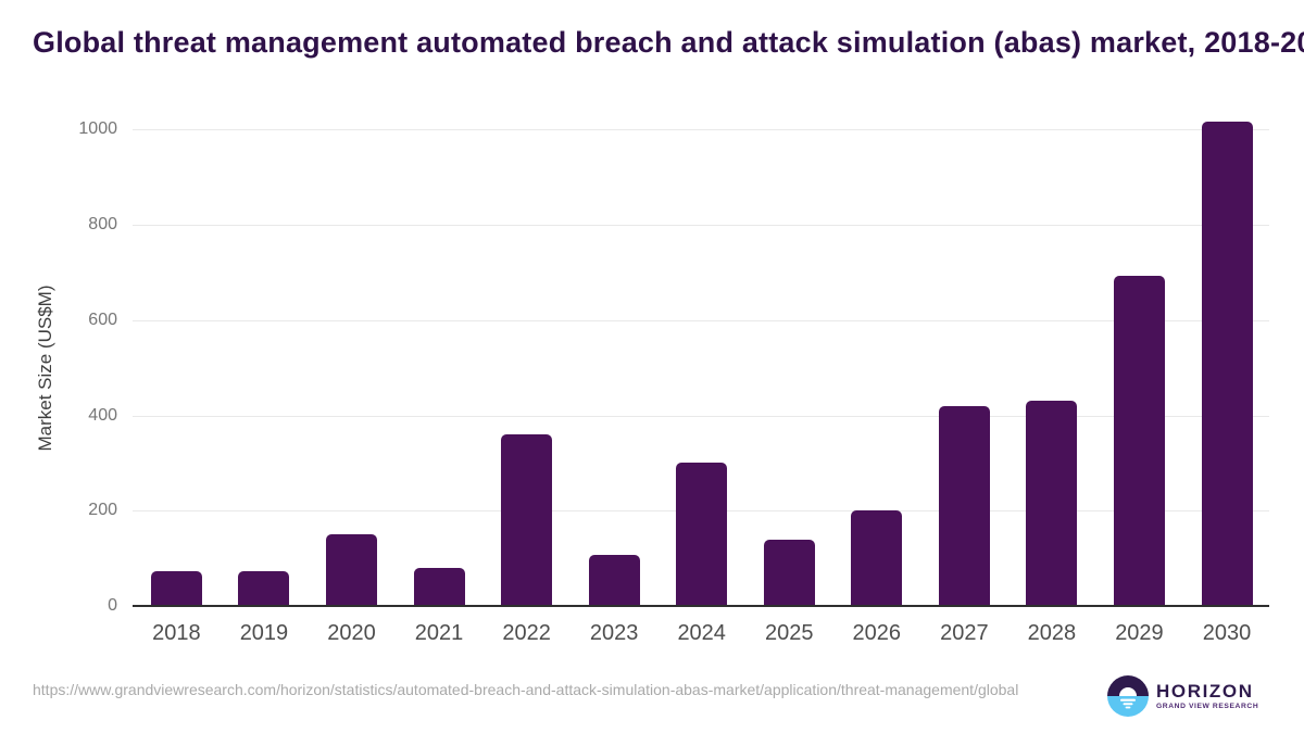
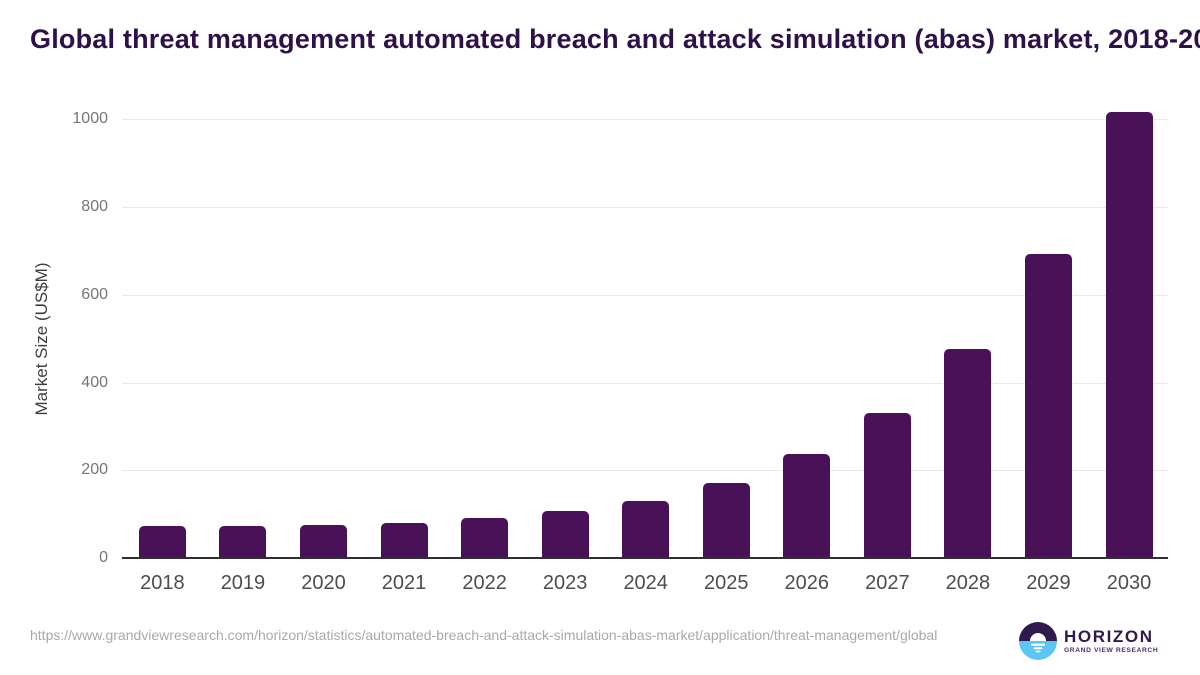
2020: 150 -> 80
2022: 360 -> 90
2024: 300 -> 130
2025: 140 -> 170
2026: 200 -> 240
2027: 420 -> 330
2028: 430 -> 480
